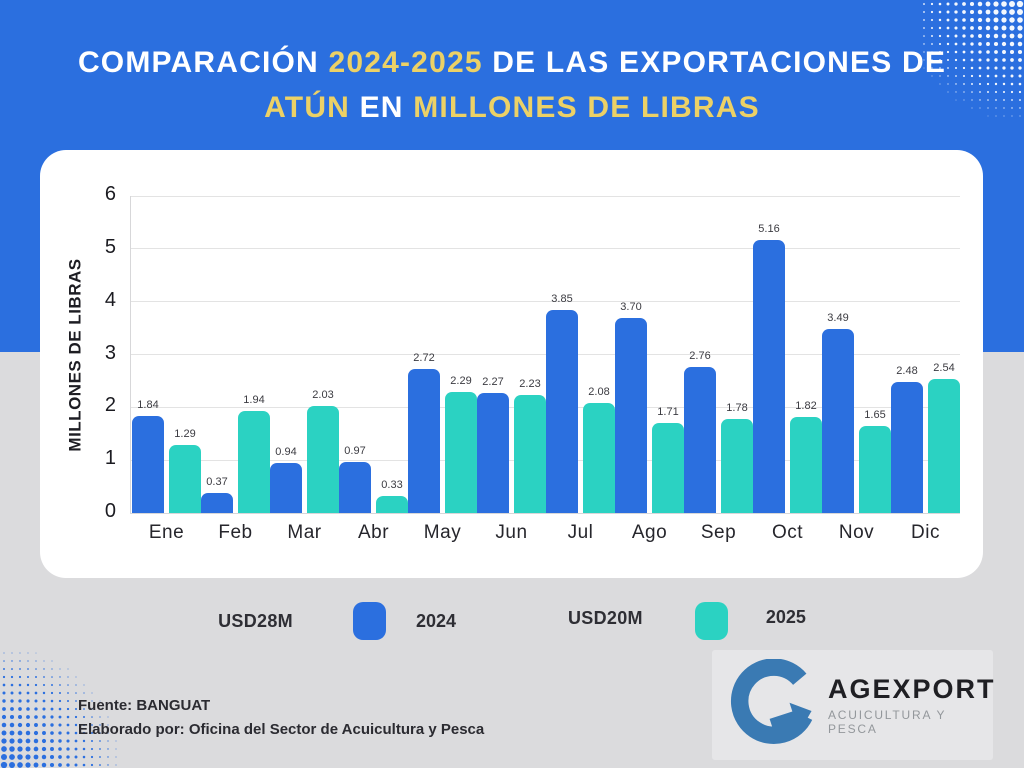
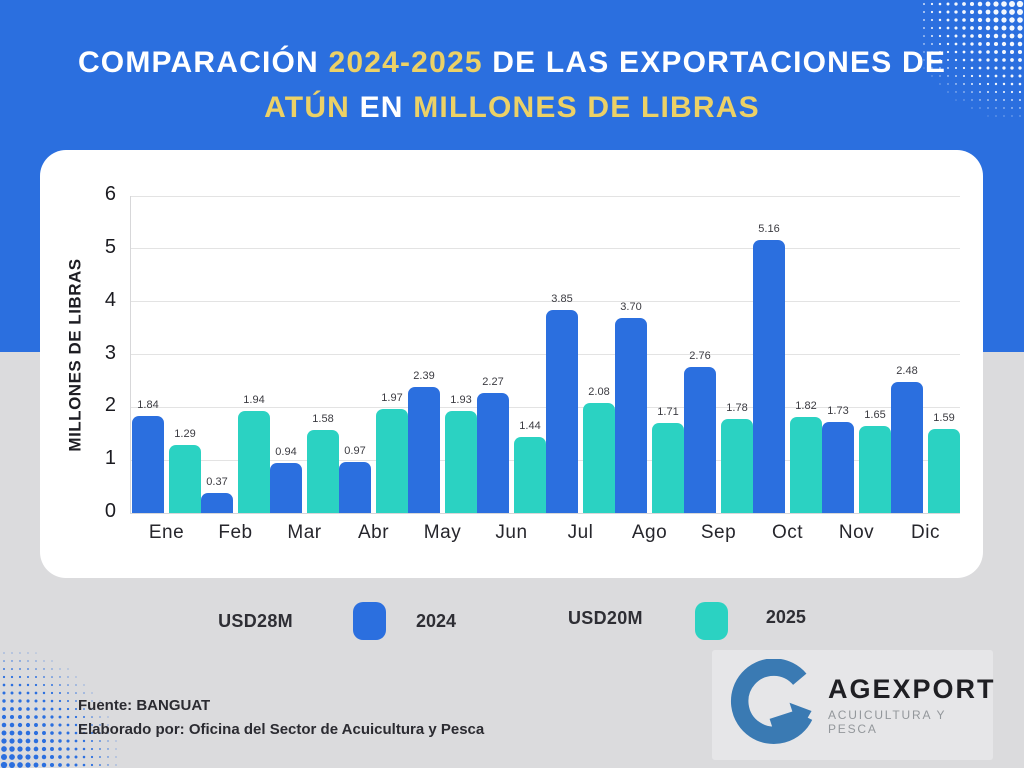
2025/Mar: 2.03 -> 1.58
2025/Abr: 0.33 -> 1.97
2024/May: 2.72 -> 2.39
2025/May: 2.29 -> 1.93
2025/Jun: 2.23 -> 1.44
2024/Nov: 3.49 -> 1.73
2025/Dic: 2.54 -> 1.59
